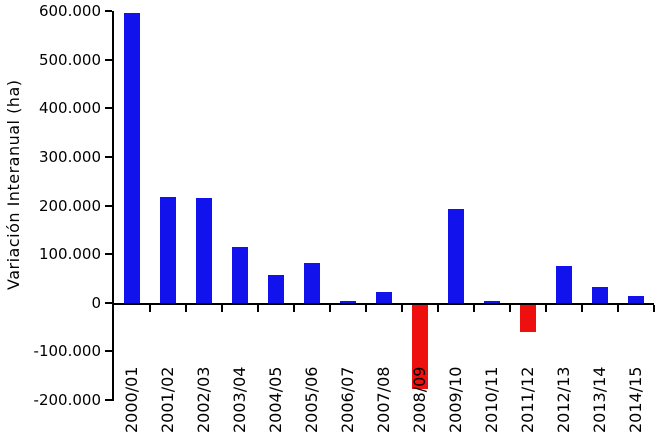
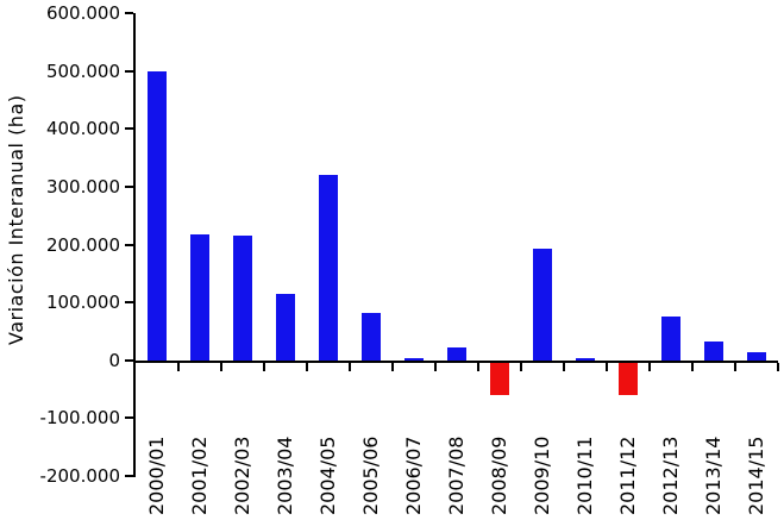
2000/01: 600000 -> 500000
2004/05: 60000 -> 320000
2008/09: -180000 -> -60000
